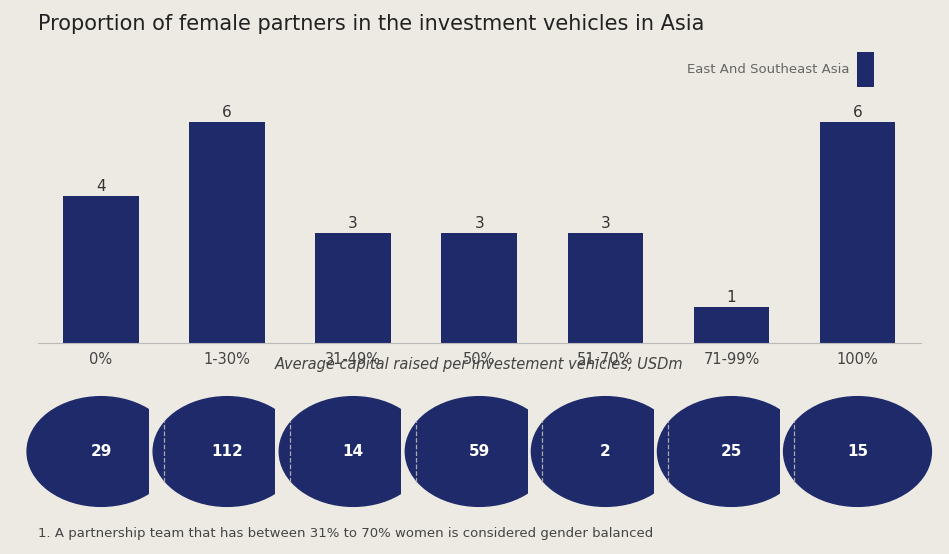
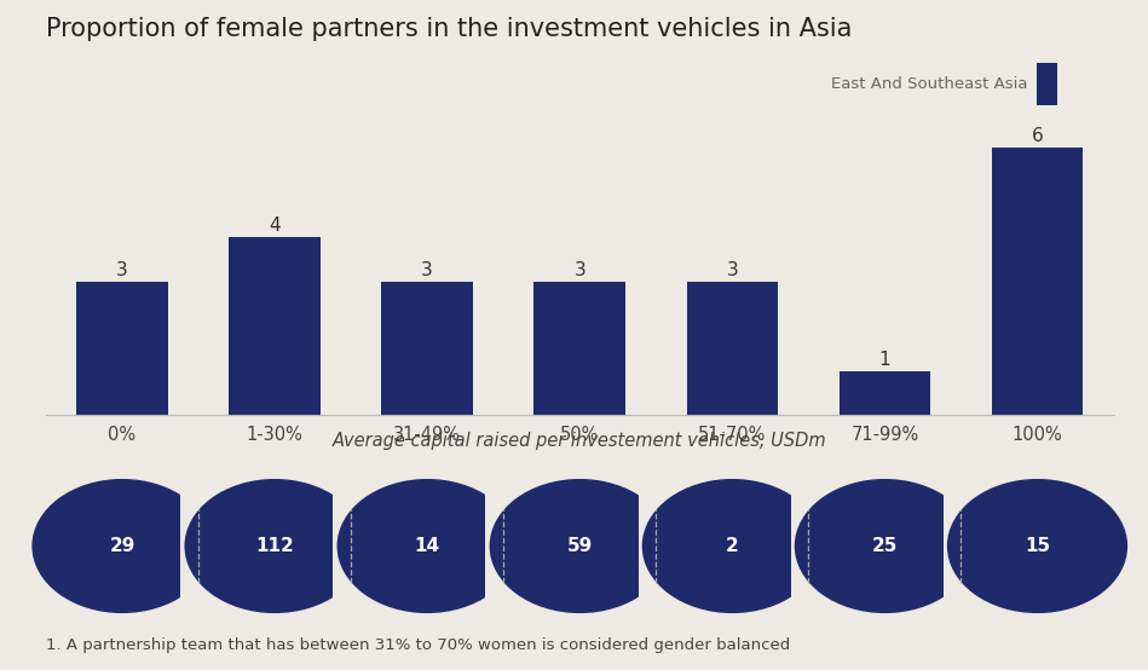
0%: 4 -> 3
1-30%: 6 -> 4
